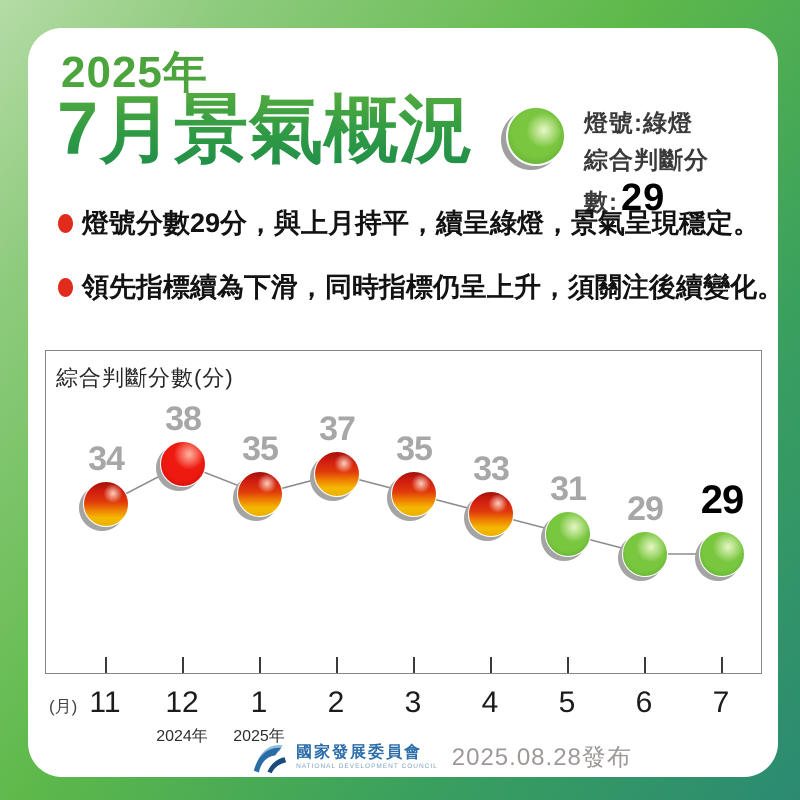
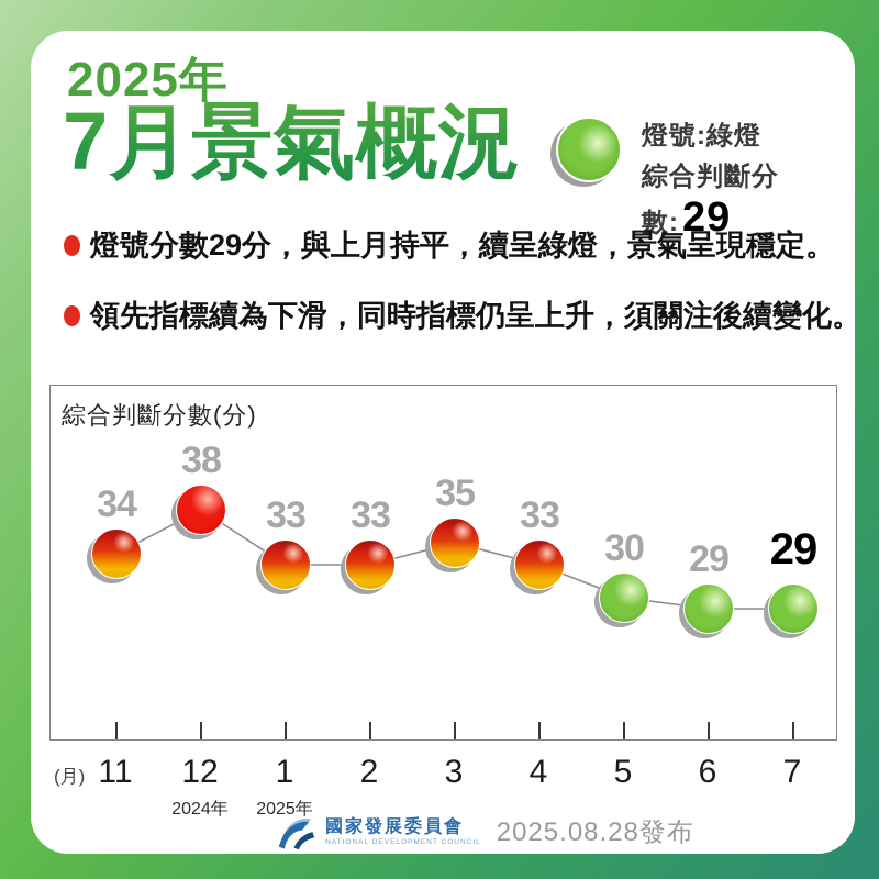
1: 35 -> 33
2: 37 -> 33
5: 31 -> 30
